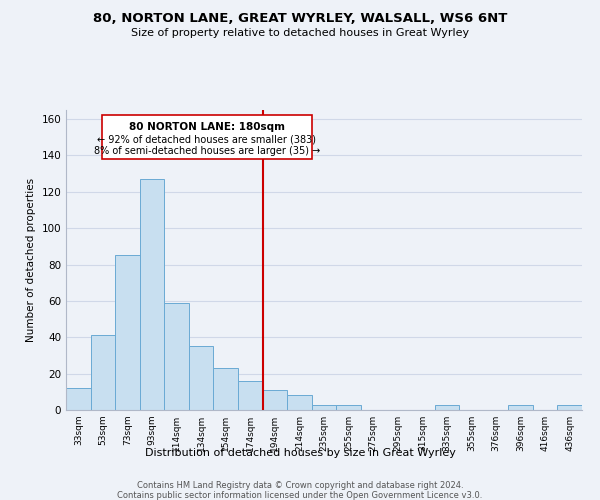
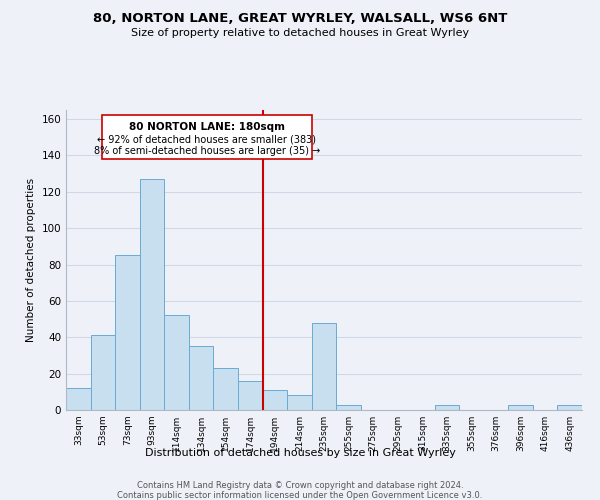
114sqm: 59 -> 52
235sqm: 3 -> 48
